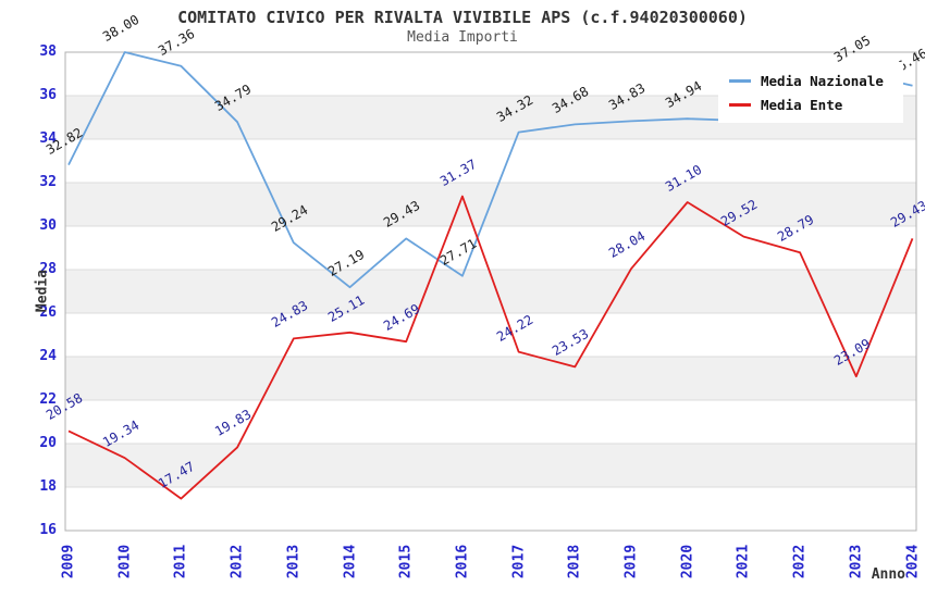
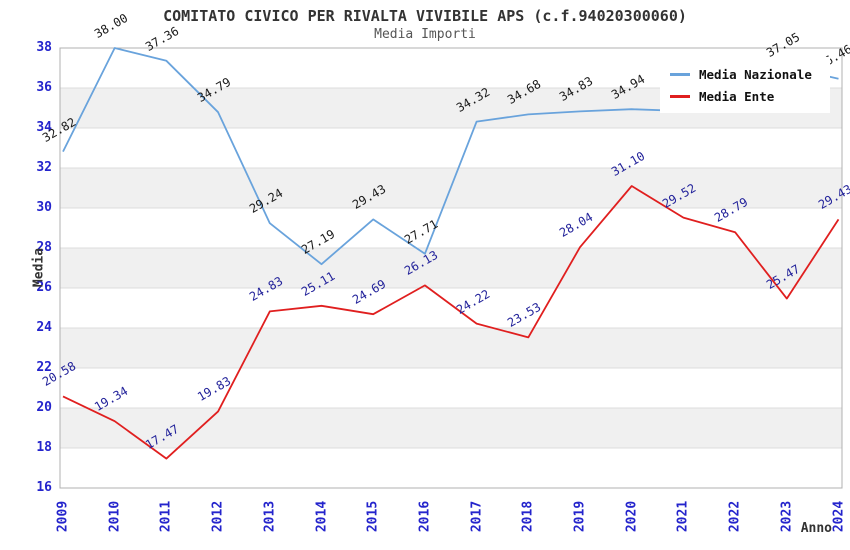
Media Ente/2016: 31.37 -> 26.13
Media Ente/2023: 23.09 -> 25.47
